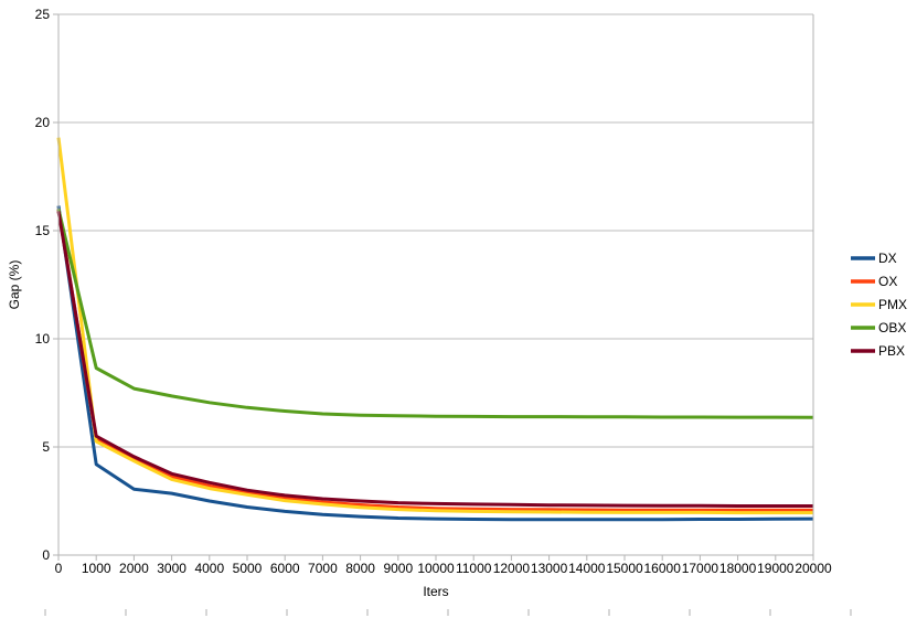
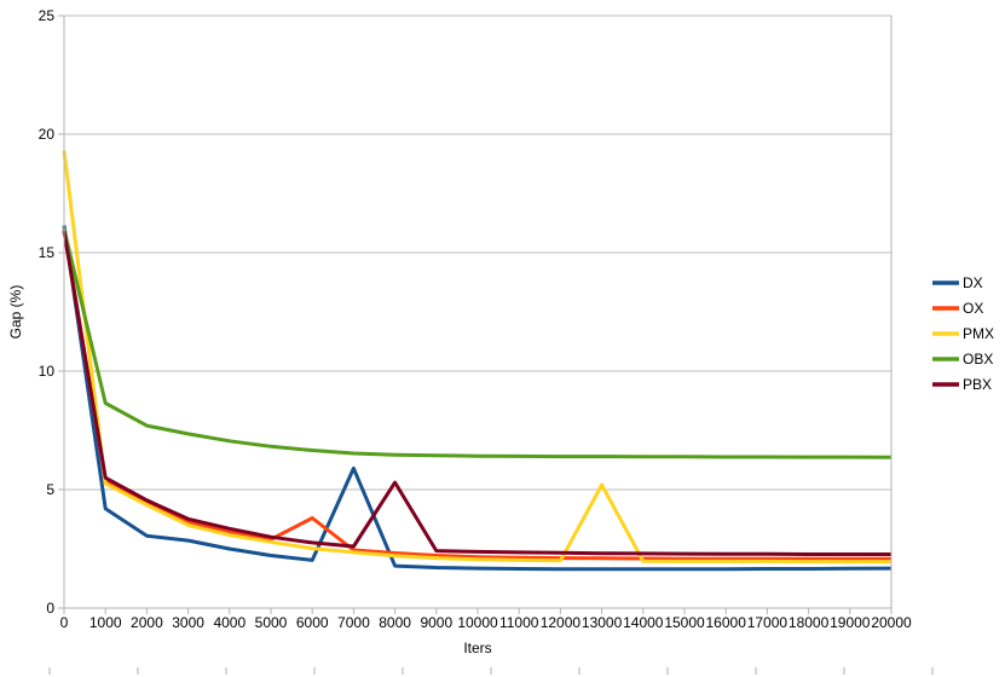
OX/6000: 2.6 -> 3.8
DX/7000: 1.9 -> 5.9
PBX/8000: 2.5 -> 5.3
PMX/13000: 2.0 -> 5.2
